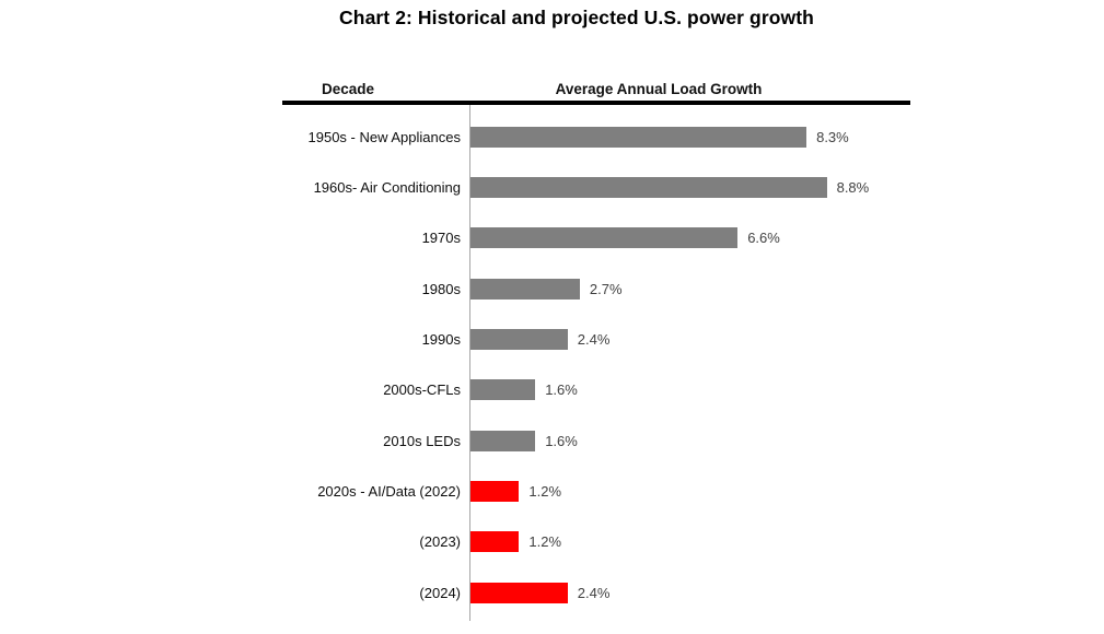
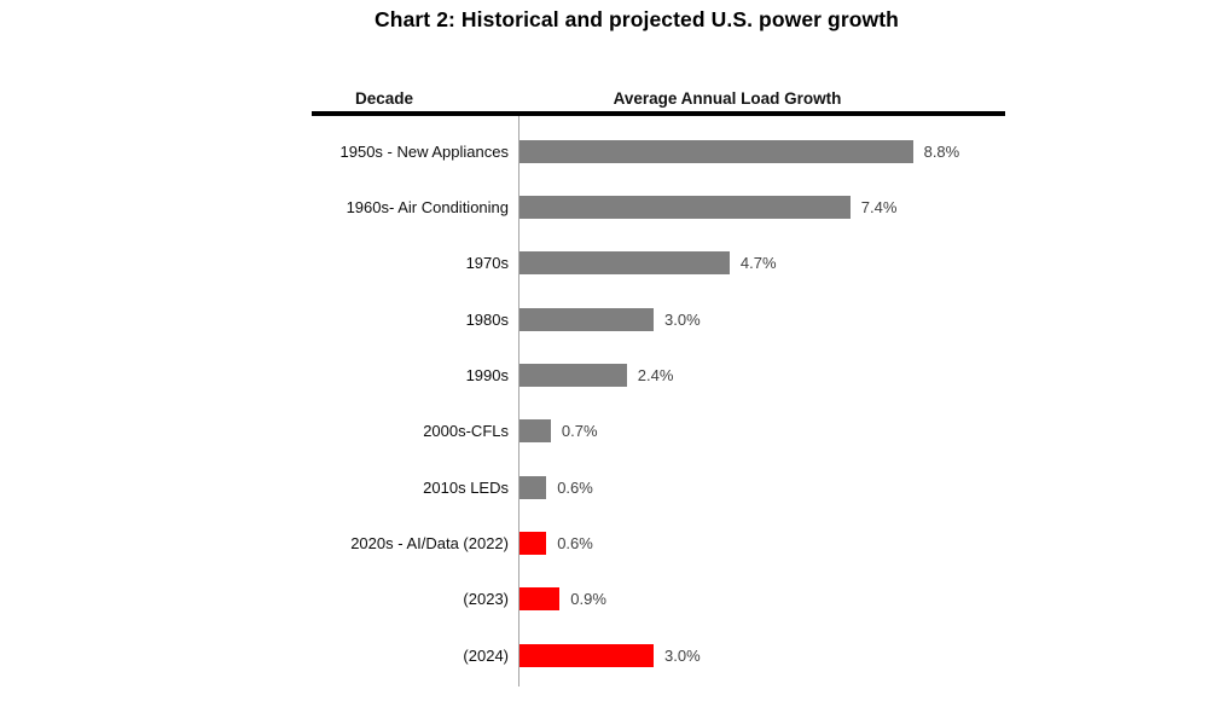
1950s - New Appliances: 8.3% -> 8.8%
1960s- Air Conditioning: 8.8% -> 7.4%
1970s: 6.6% -> 4.7%
1980s: 2.7% -> 3.0%
2000s-CFLs: 1.6% -> 0.7%
2010s LEDs: 1.6% -> 0.6%
2020s - AI/Data (2022): 1.2% -> 0.6%
(2023): 1.2% -> 0.9%
(2024): 2.4% -> 3.0%
